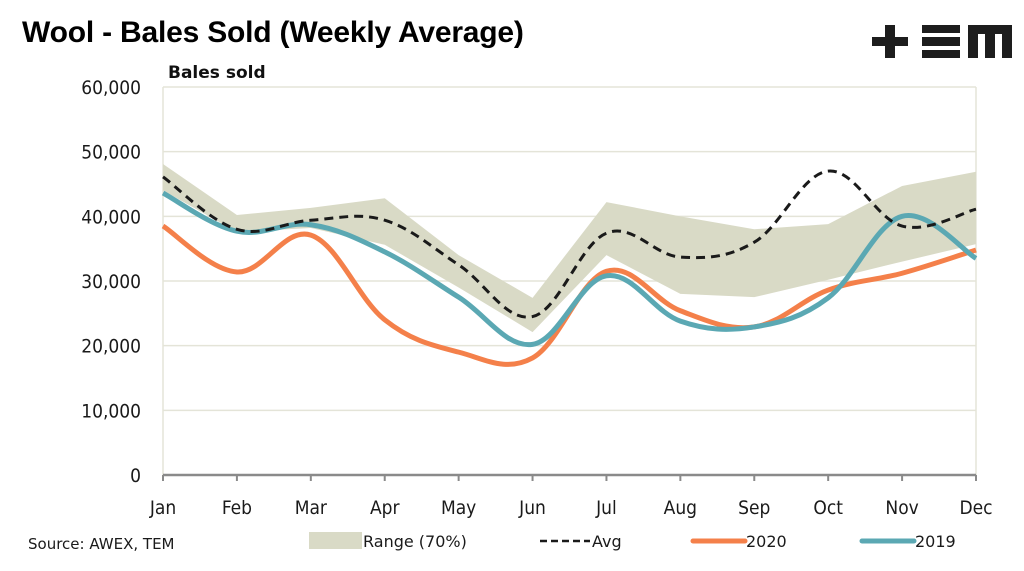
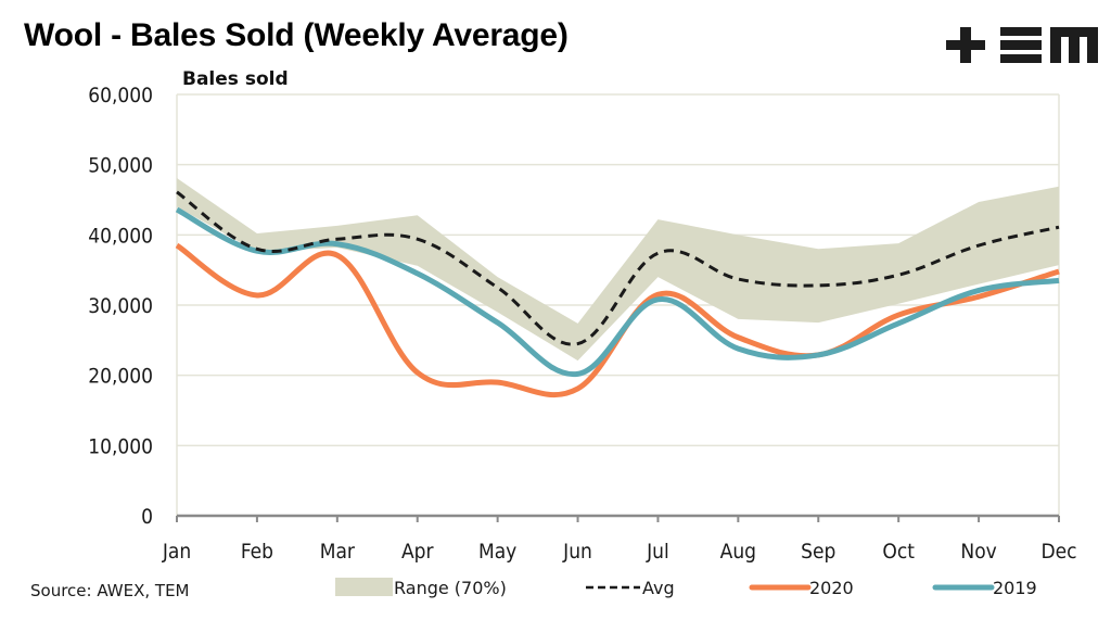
2020/Apr: 24000 -> 20000
Avg/Sep: 36000 -> 33000
Avg/Oct: 47000 -> 34000
2019/Nov: 40000 -> 32000
